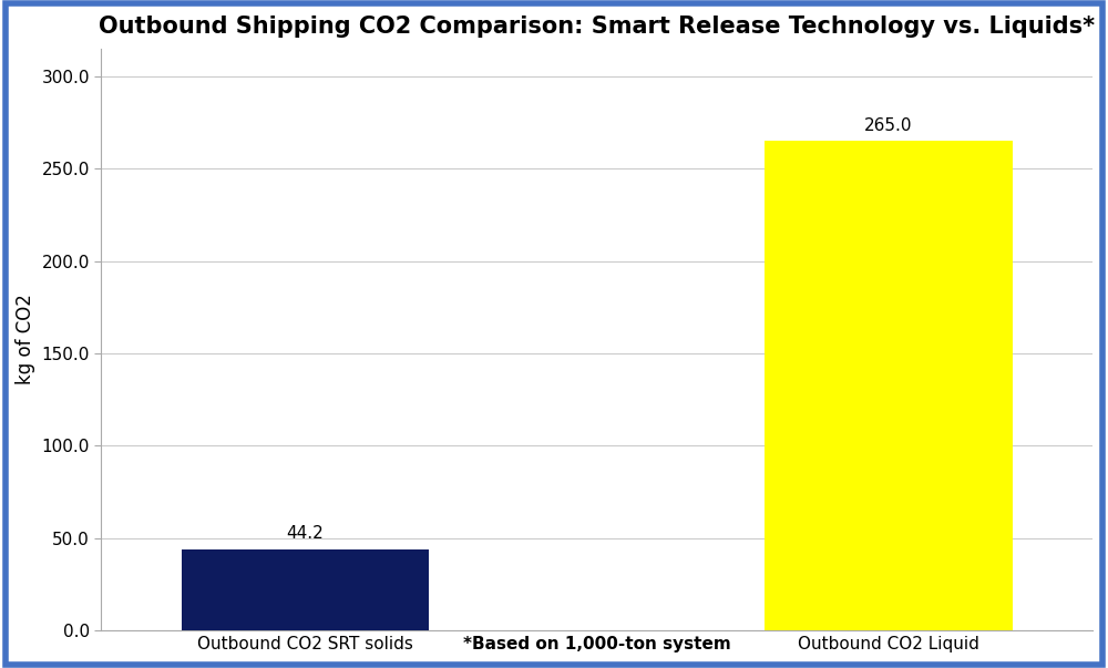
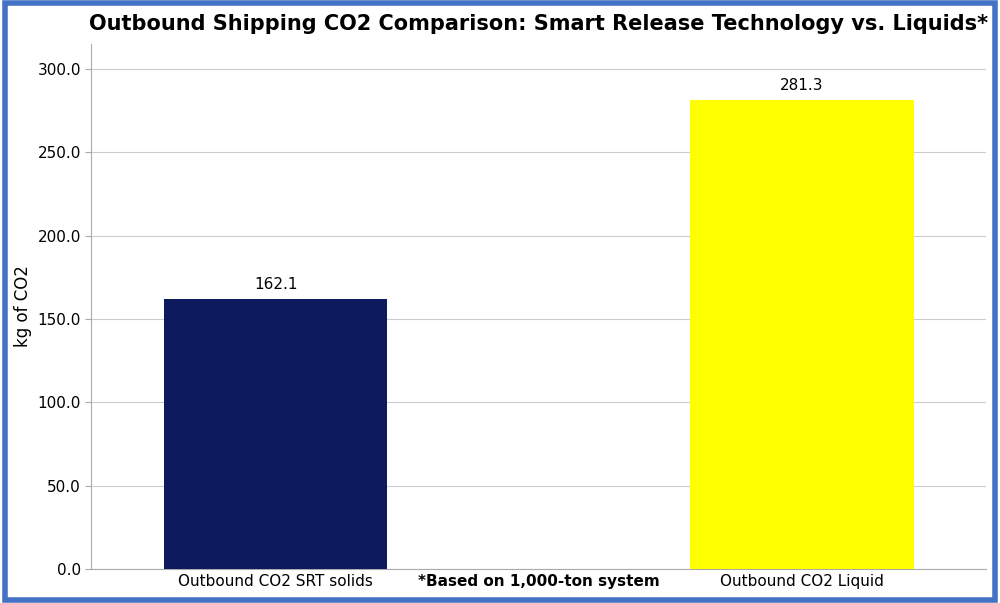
Outbound CO2 SRT solids: 44.2 -> 162.1
Outbound CO2 Liquid: 265.0 -> 281.3
